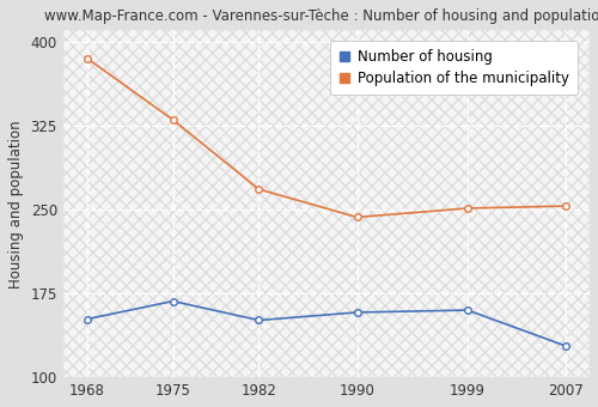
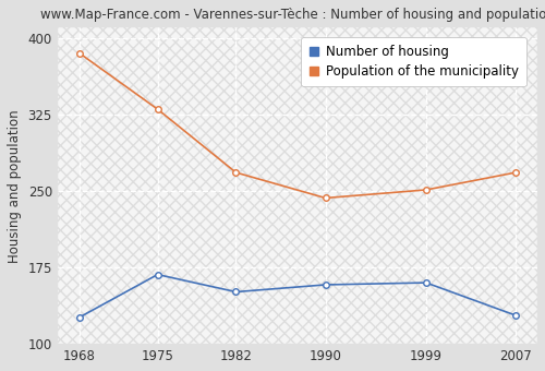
Number of housing/1968: 152 -> 126
Population of the municipality/2007: 253 -> 268
